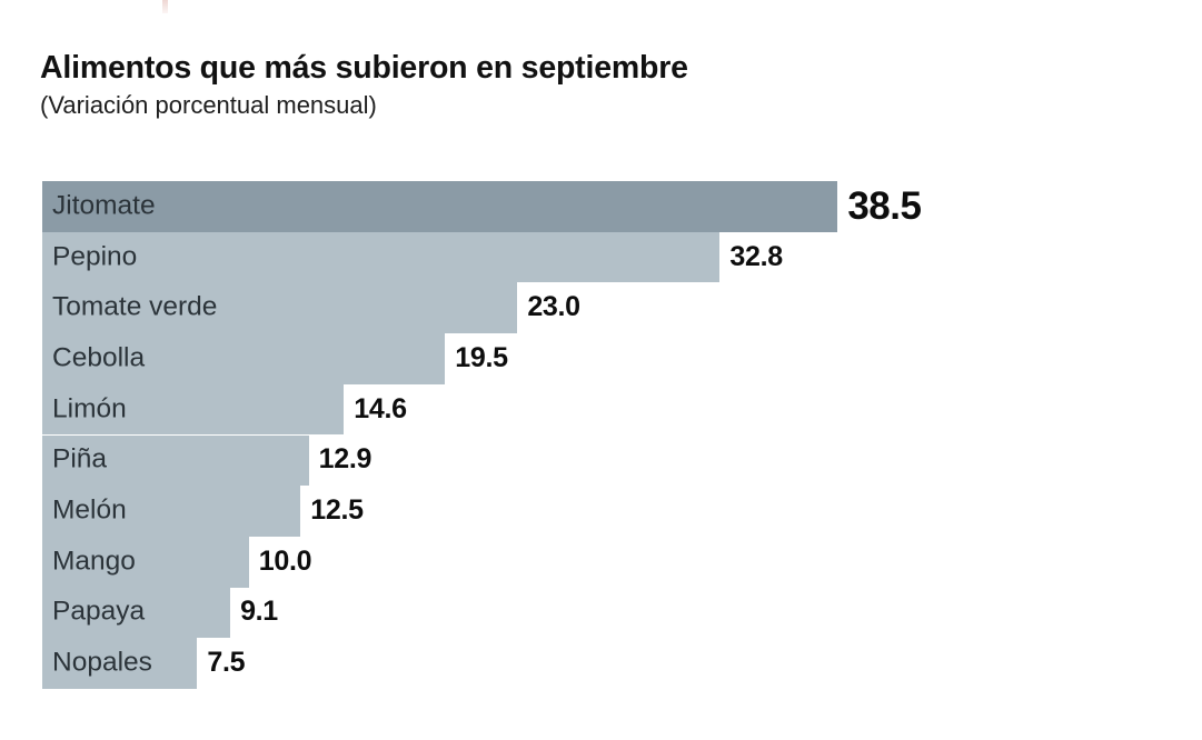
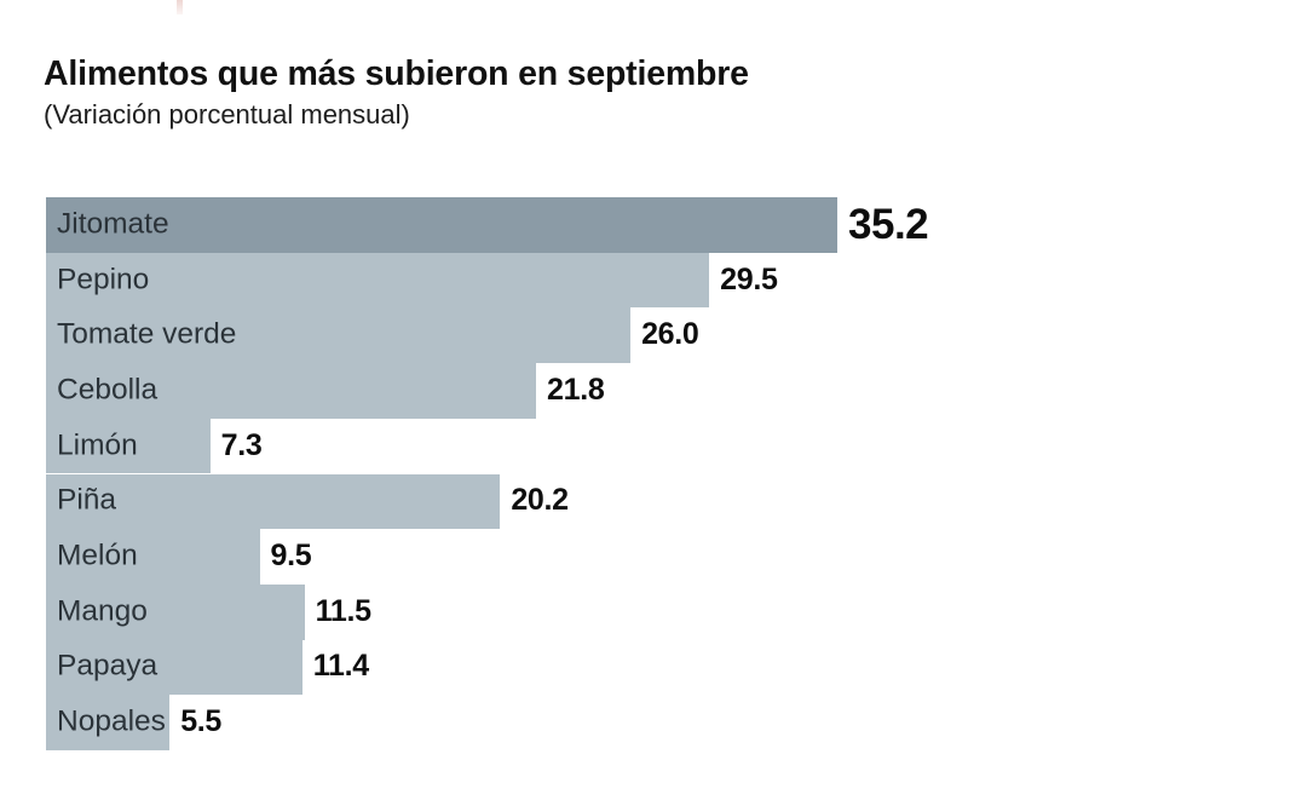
Jitomate: 38.5 -> 35.2
Pepino: 32.8 -> 29.5
Tomate verde: 23.0 -> 26.0
Cebolla: 19.5 -> 21.8
Limón: 14.6 -> 7.3
Piña: 12.9 -> 20.2
Melón: 12.5 -> 9.5
Mango: 10.0 -> 11.5
Papaya: 9.1 -> 11.4
Nopales: 7.5 -> 5.5
